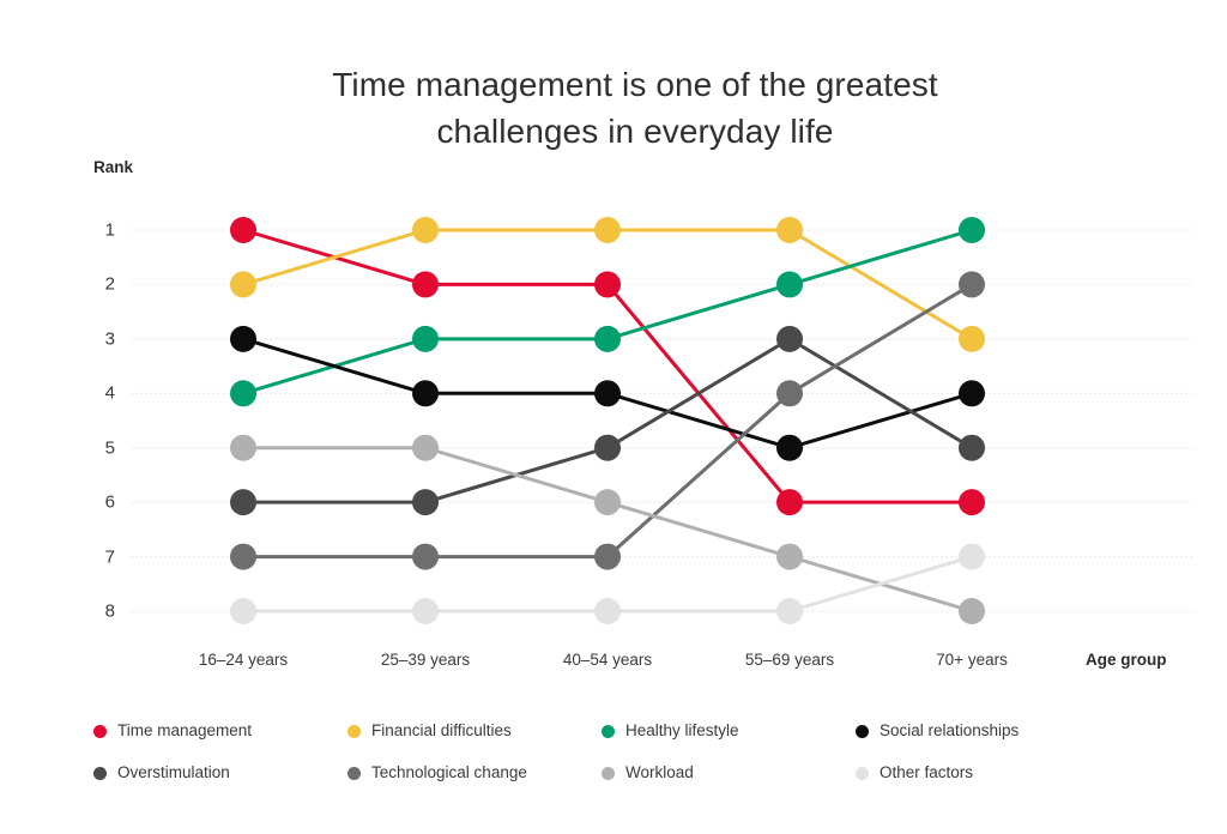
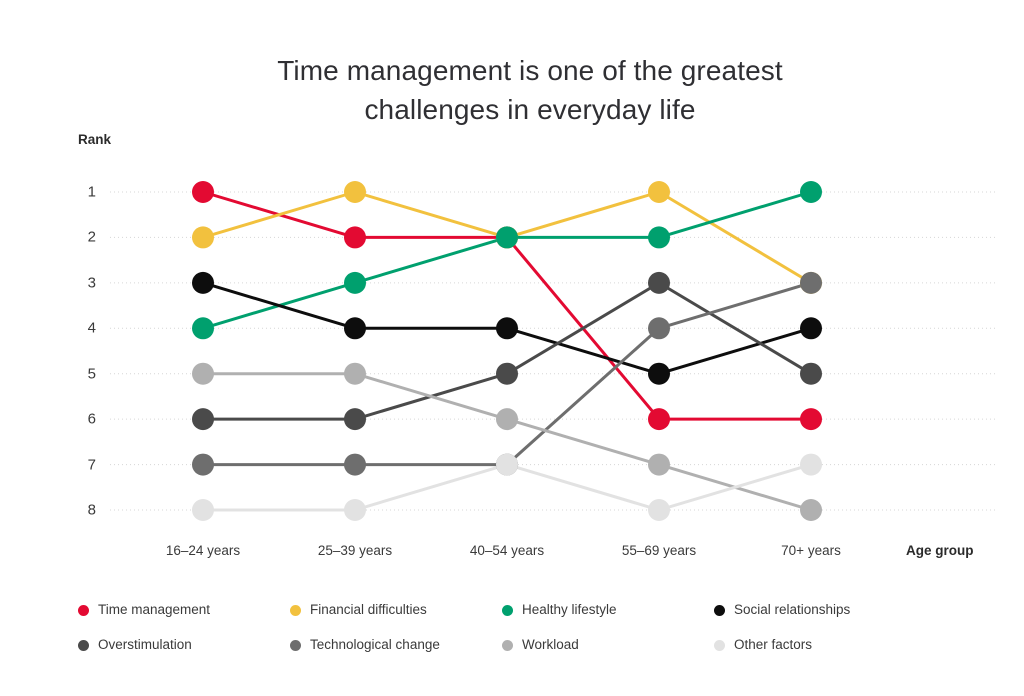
Financial difficulties/40–54 years: 1 -> 2
Healthy lifestyle/40–54 years: 3 -> 2
Other factors/40–54 years: 8 -> 7
Technological change/70+ years: 2 -> 3
